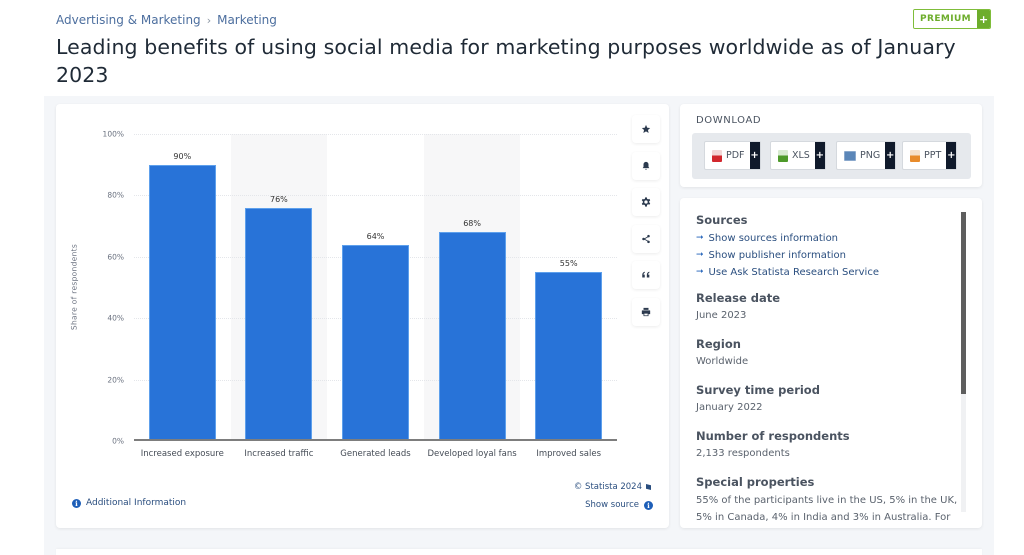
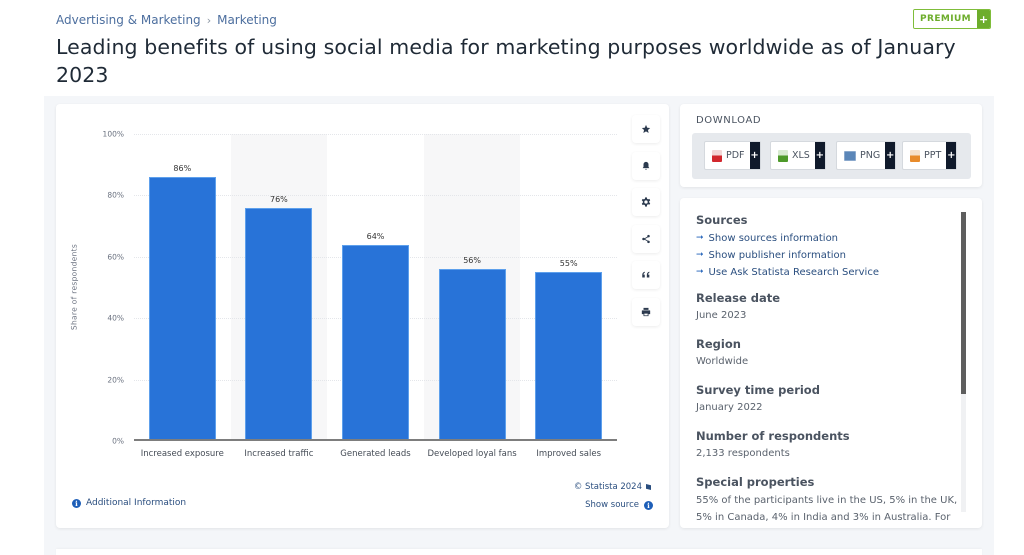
Increased exposure: 90% -> 86%
Developed loyal fans: 68% -> 56%
